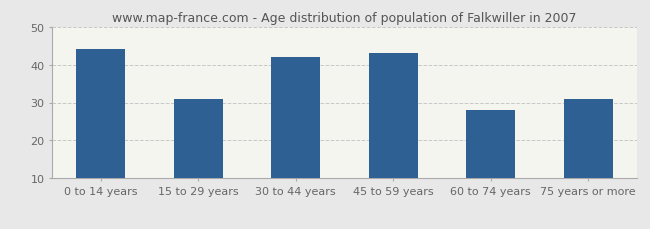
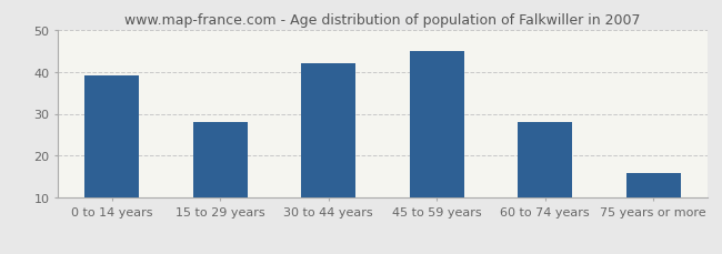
0 to 14 years: 44 -> 39
15 to 29 years: 31 -> 28
45 to 59 years: 43 -> 45
75 years or more: 31 -> 16
